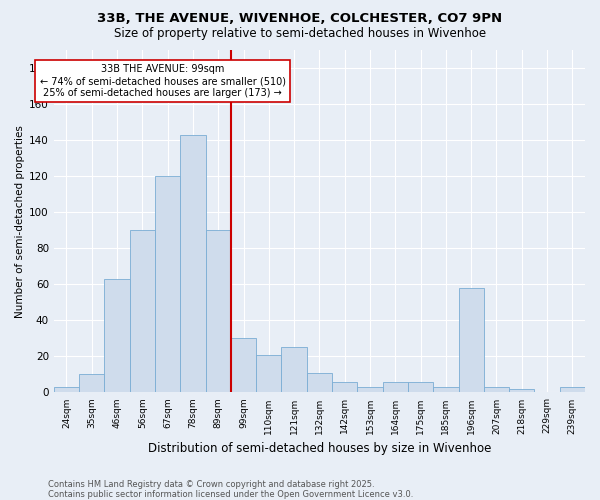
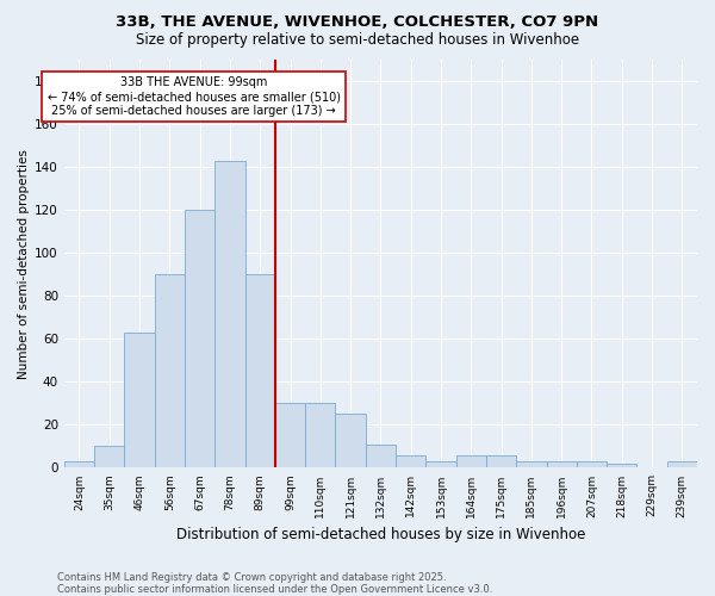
110sqm: 21 -> 30
196sqm: 58 -> 3
